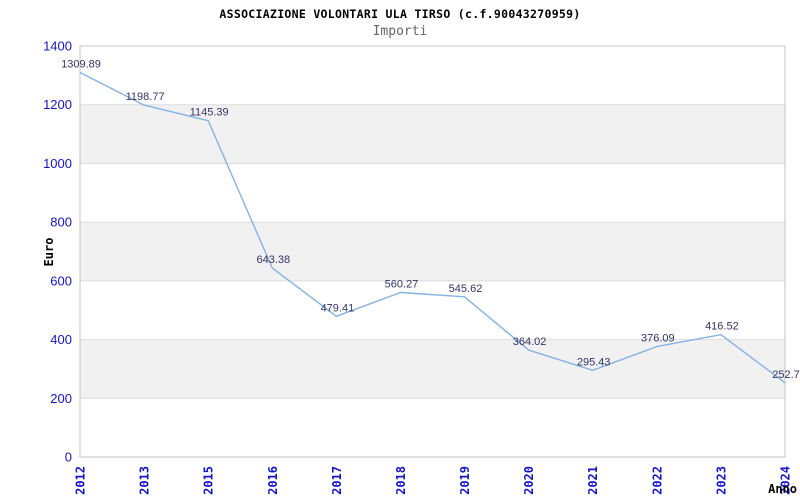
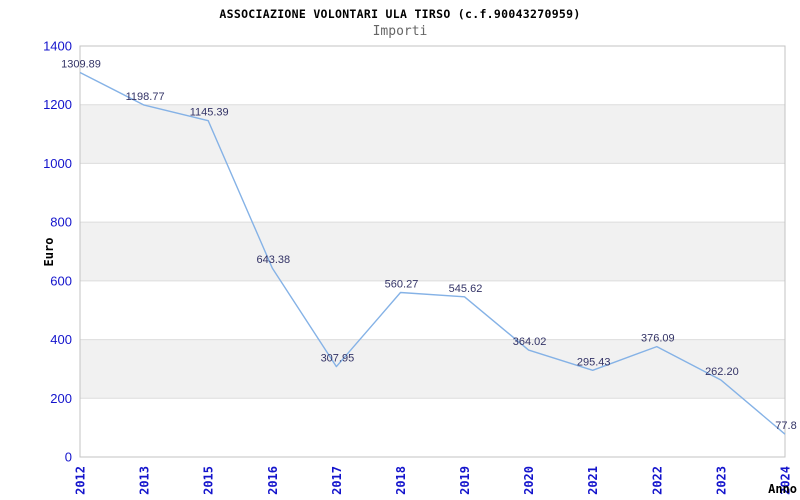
2017: 479.41 -> 307.95
2023: 416.52 -> 262.20
2024: 252.7 -> 77.8
